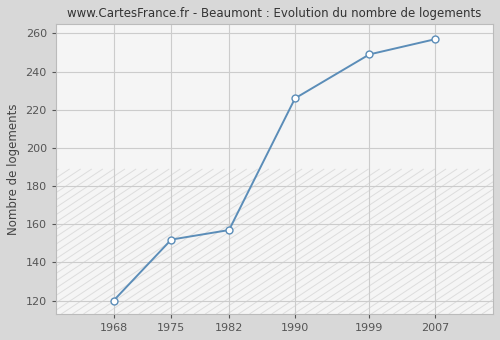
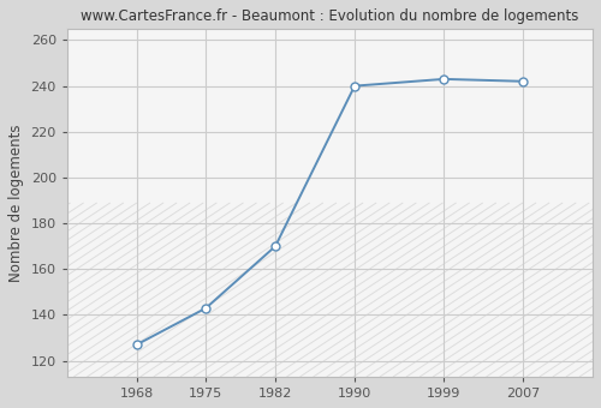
1968: 120 -> 127
1975: 152 -> 143
1982: 157 -> 170
1990: 226 -> 240
1999: 249 -> 243
2007: 257 -> 242
